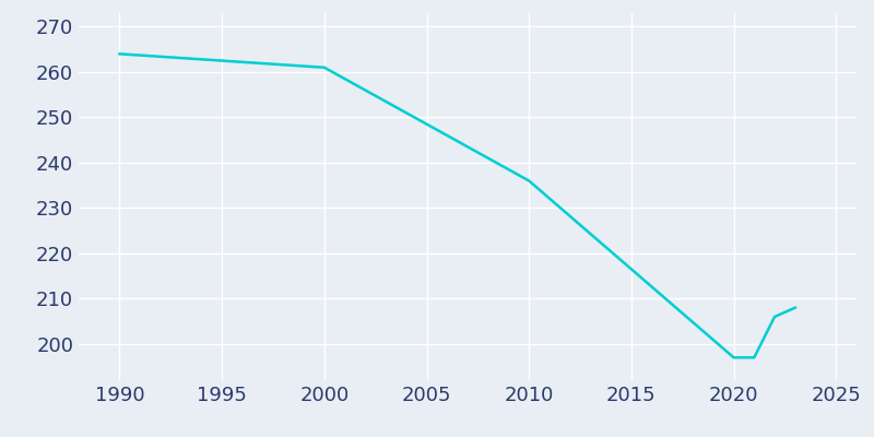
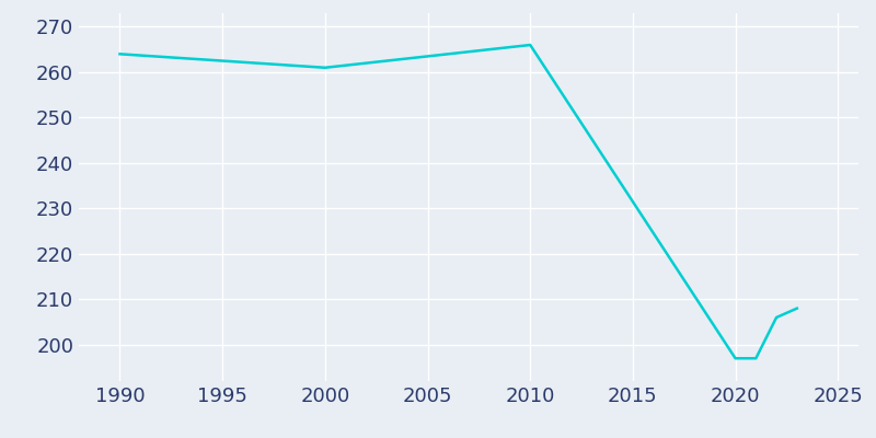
2010: 236 -> 266
